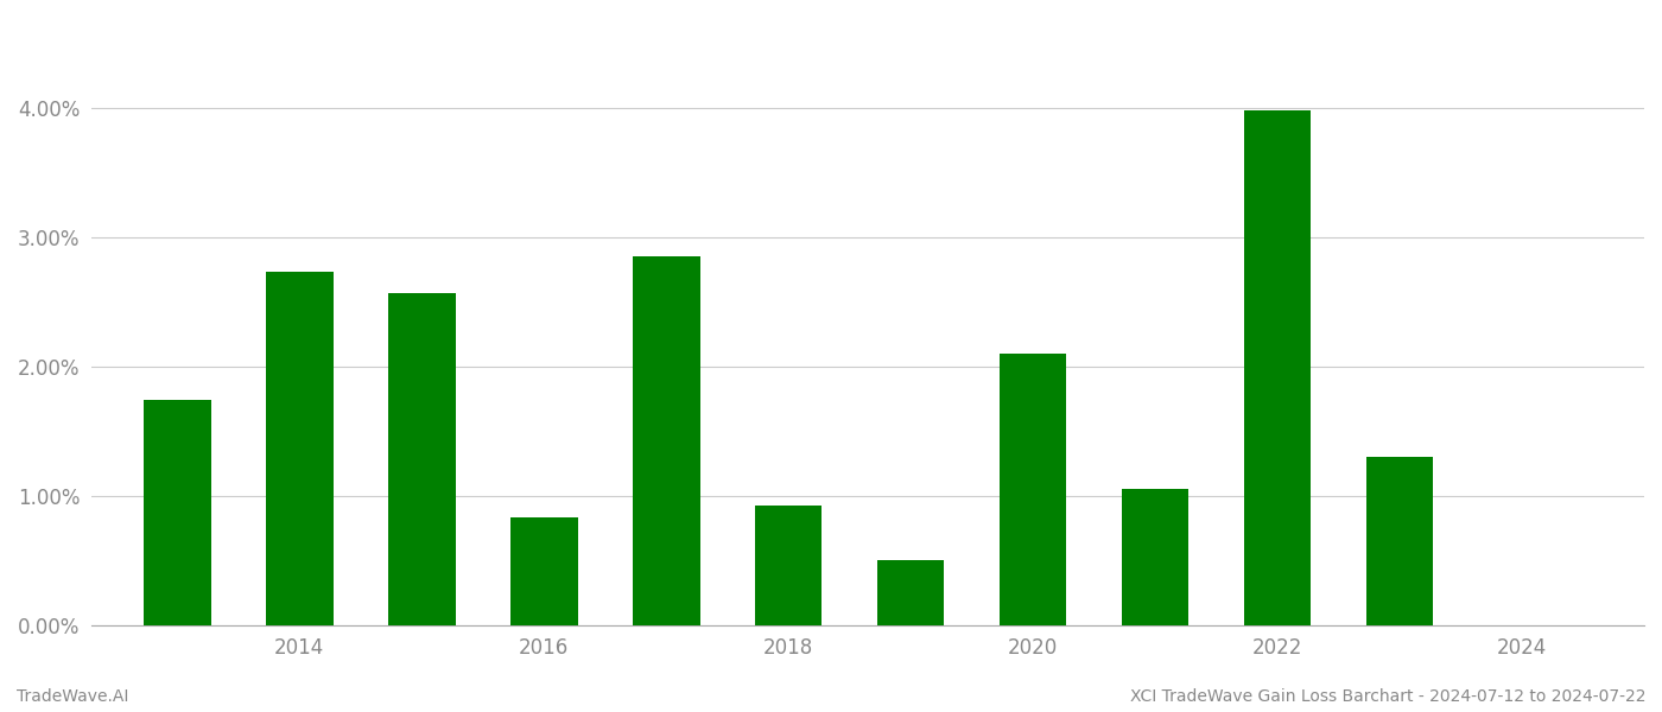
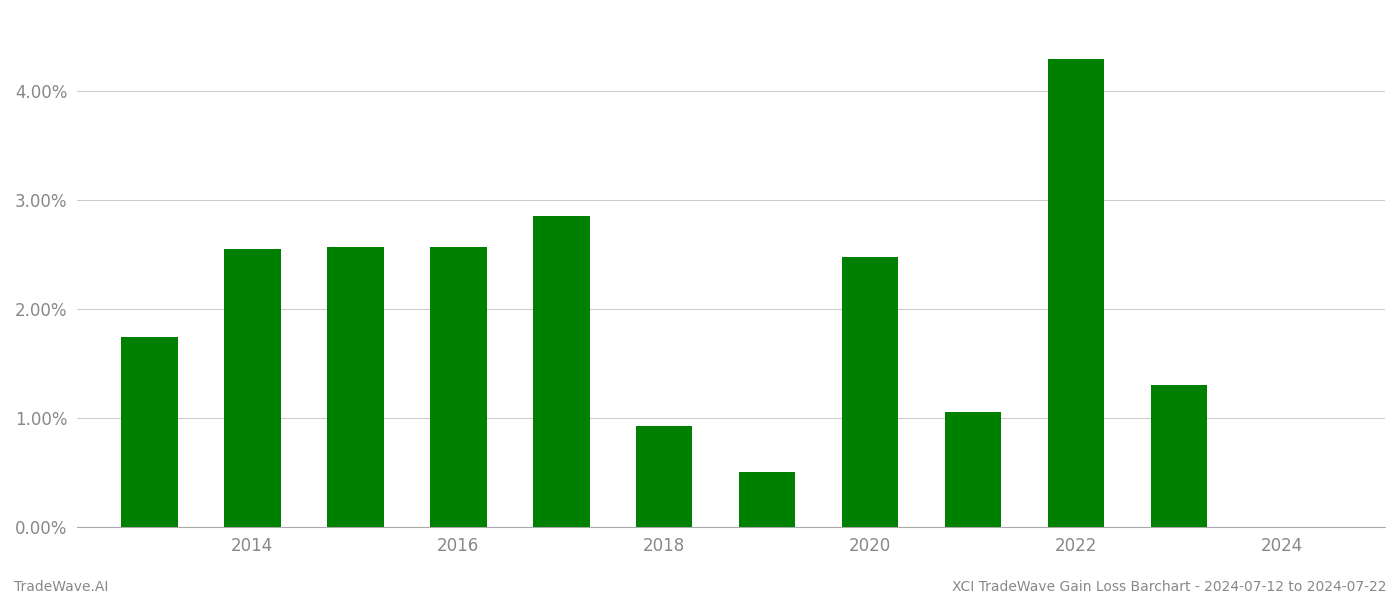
2014: 2.74% -> 2.55%
2016: 0.84% -> 2.57%
2020: 2.10% -> 2.48%
2022: 3.98% -> 4.30%
